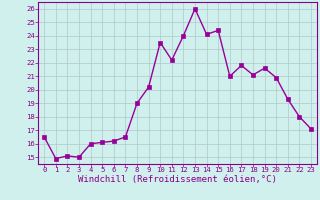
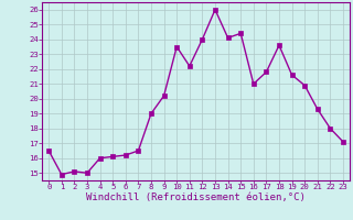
18: 21.1 -> 23.6
